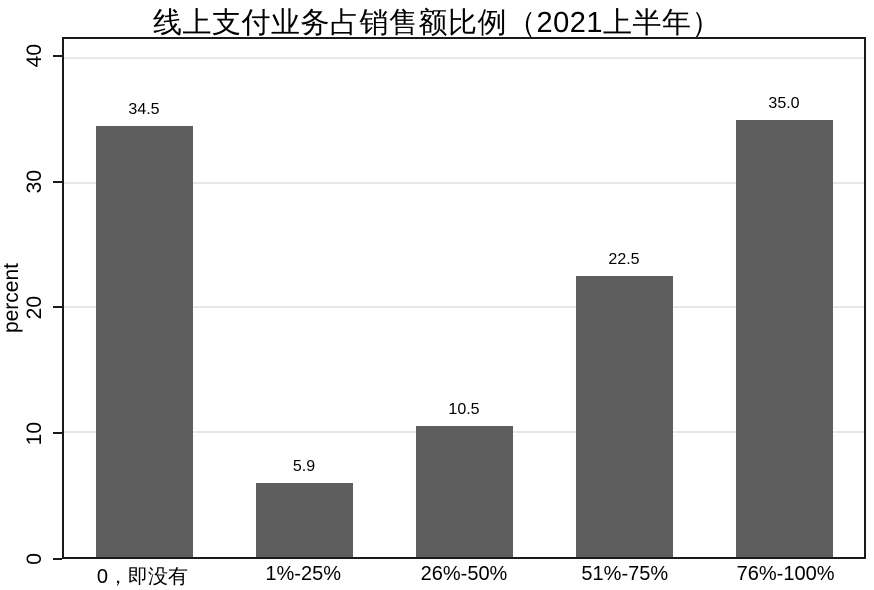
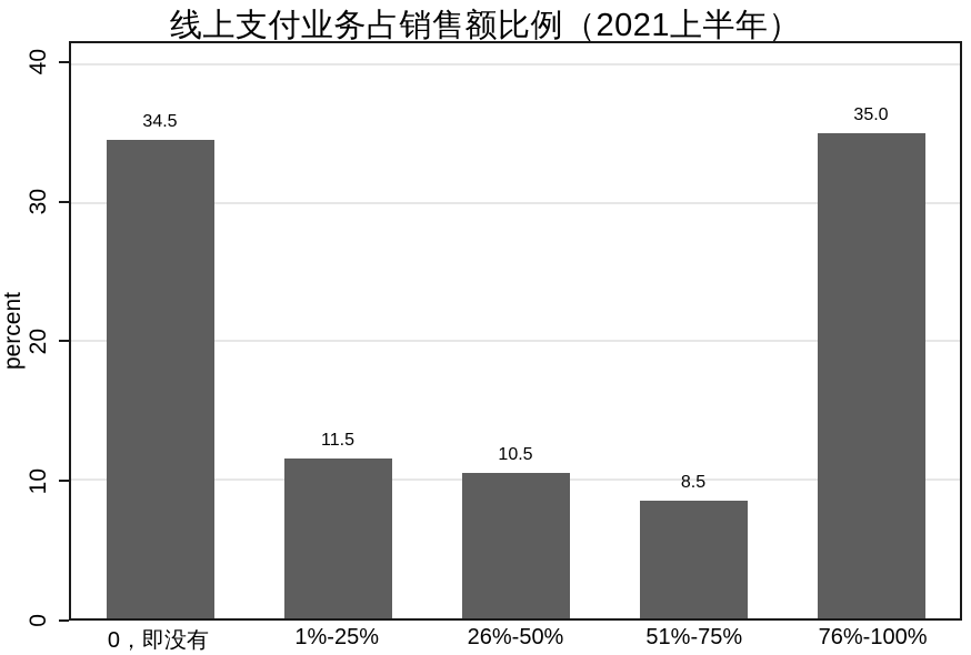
1%-25%: 5.9 -> 11.5
51%-75%: 22.5 -> 8.5
